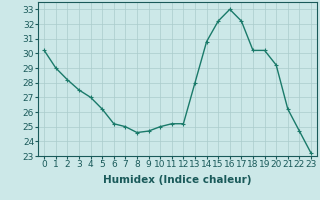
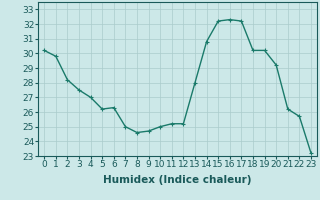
1: 29.0 -> 29.8
6: 25.2 -> 26.3
16: 33.0 -> 32.3
22: 24.7 -> 25.7
